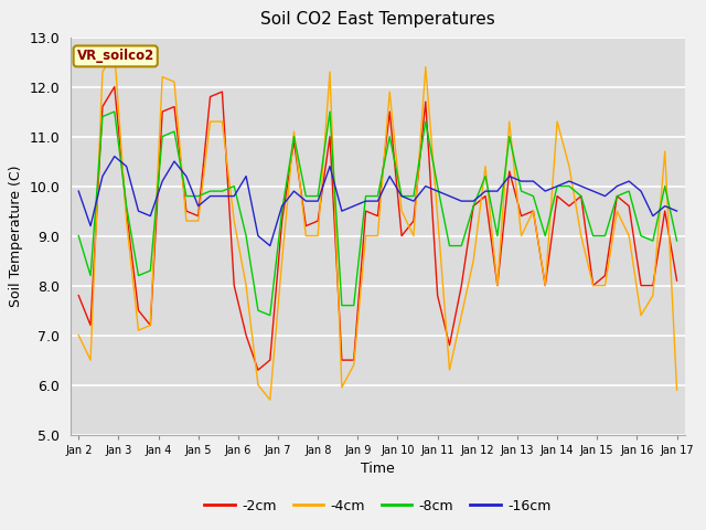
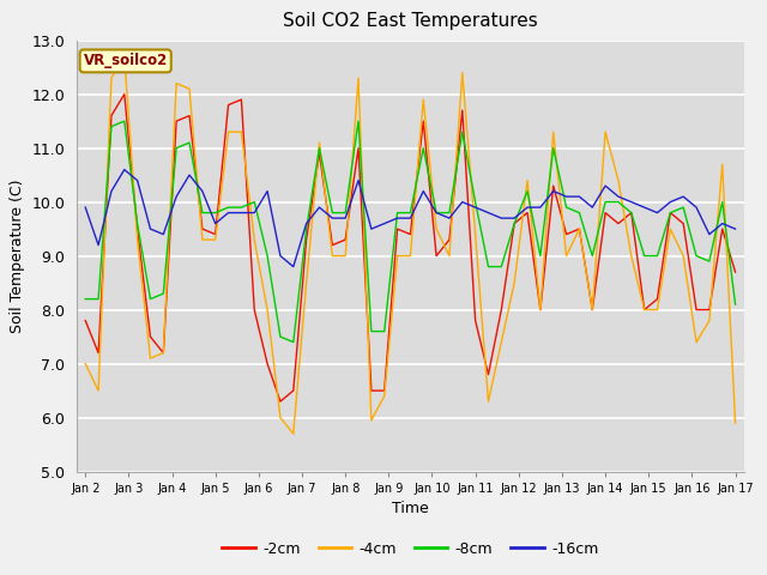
-8cm/Jan 2: 9.0 -> 8.2
-16cm/Jan 14: 10.0 -> 10.3
-2cm/Jan 17: 8.1 -> 8.7
-8cm/Jan 17: 8.9 -> 8.1
